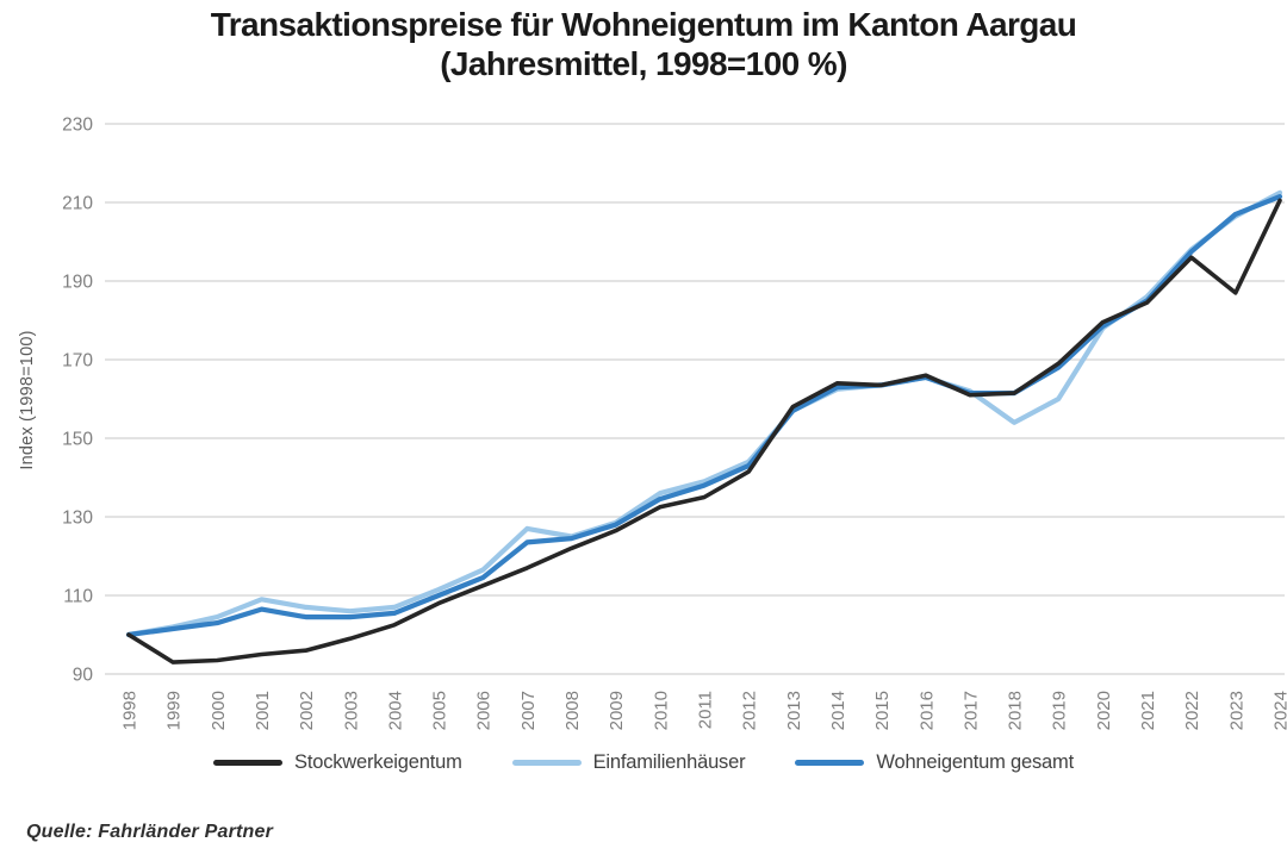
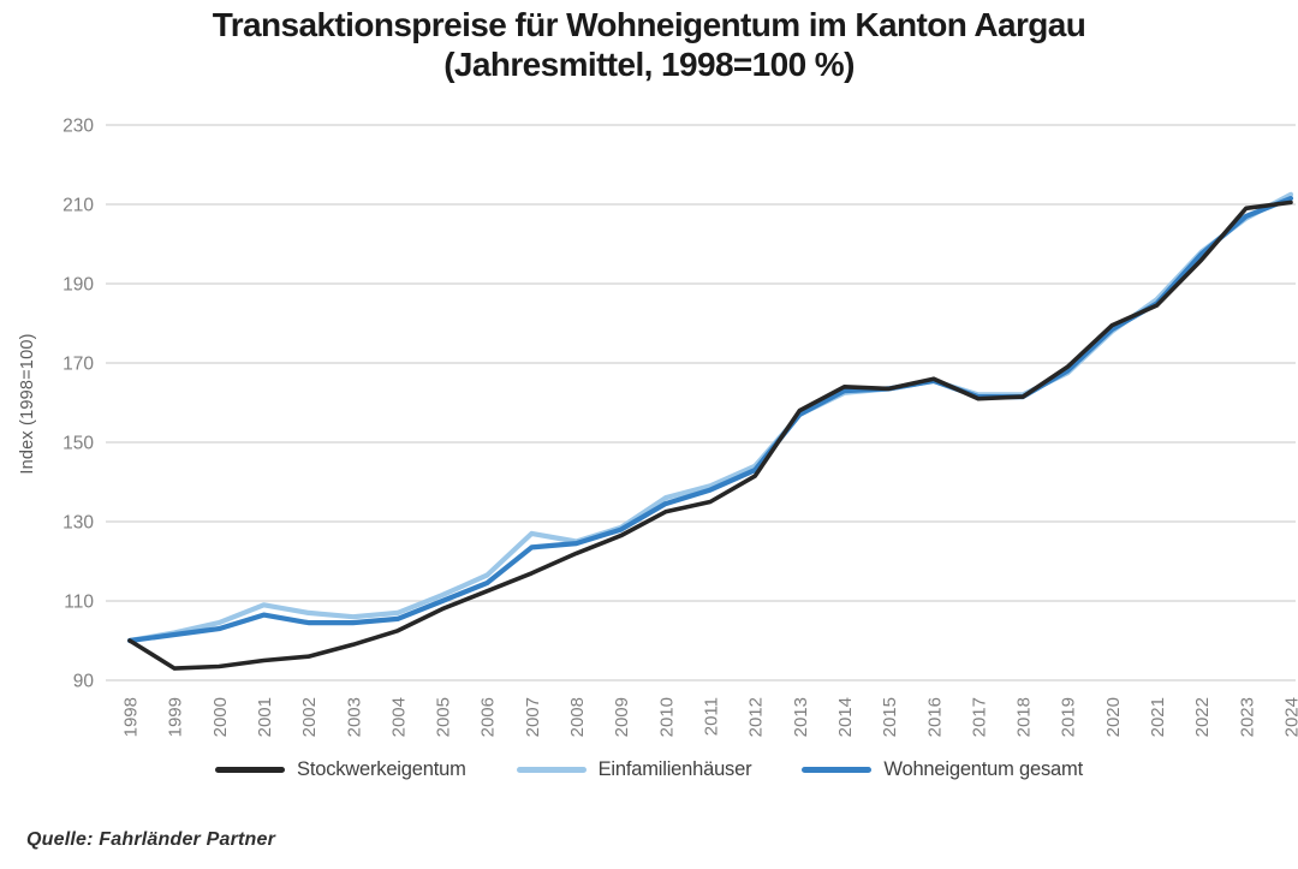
Einfamilienhäuser/2018: 154 -> 162
Einfamilienhäuser/2019: 160 -> 168
Stockwerkeigentum/2023: 187 -> 209
